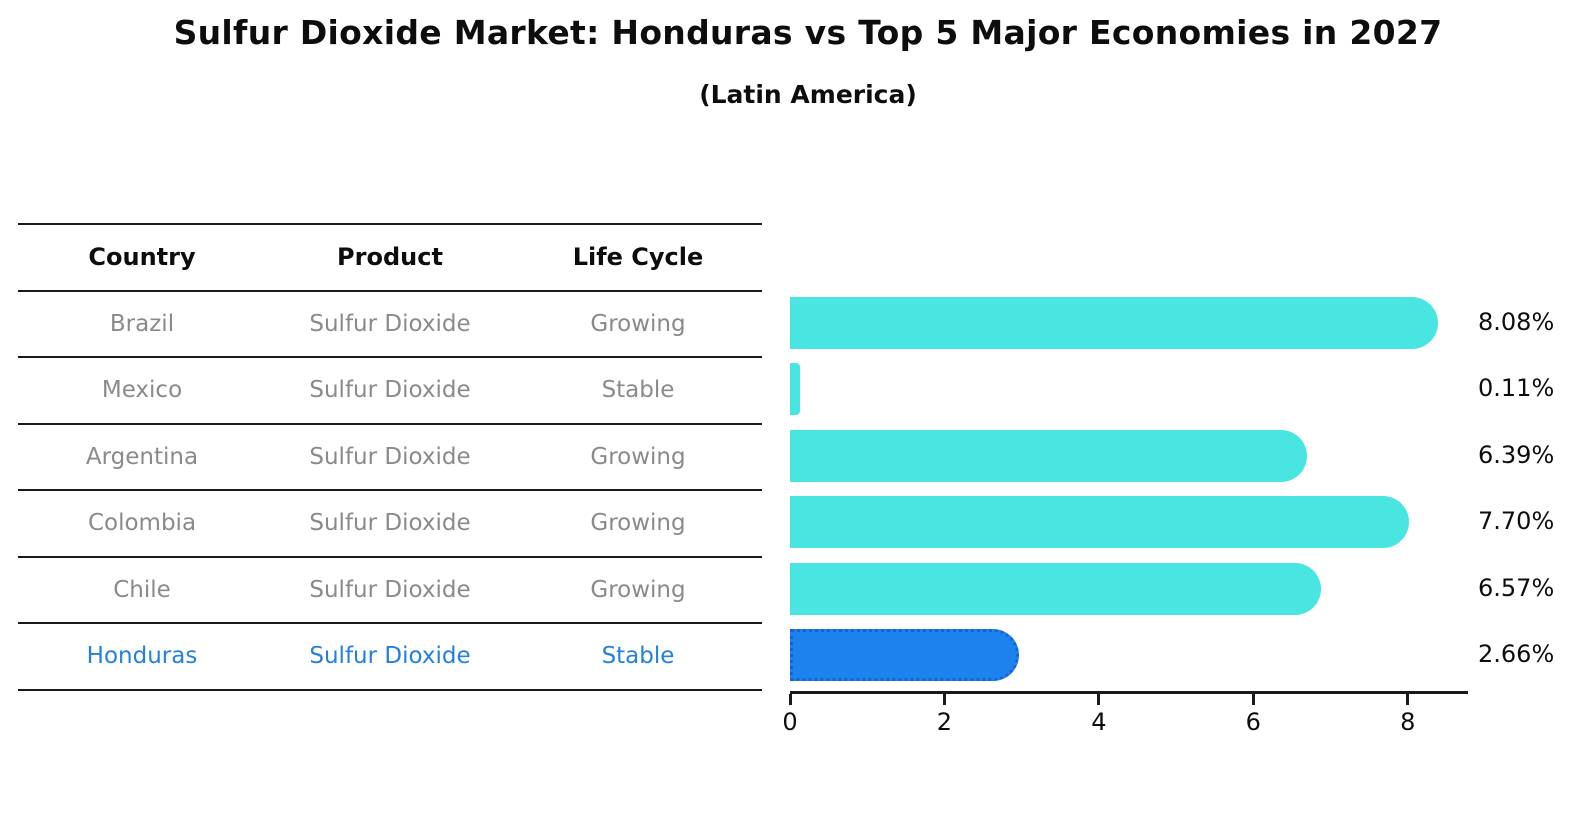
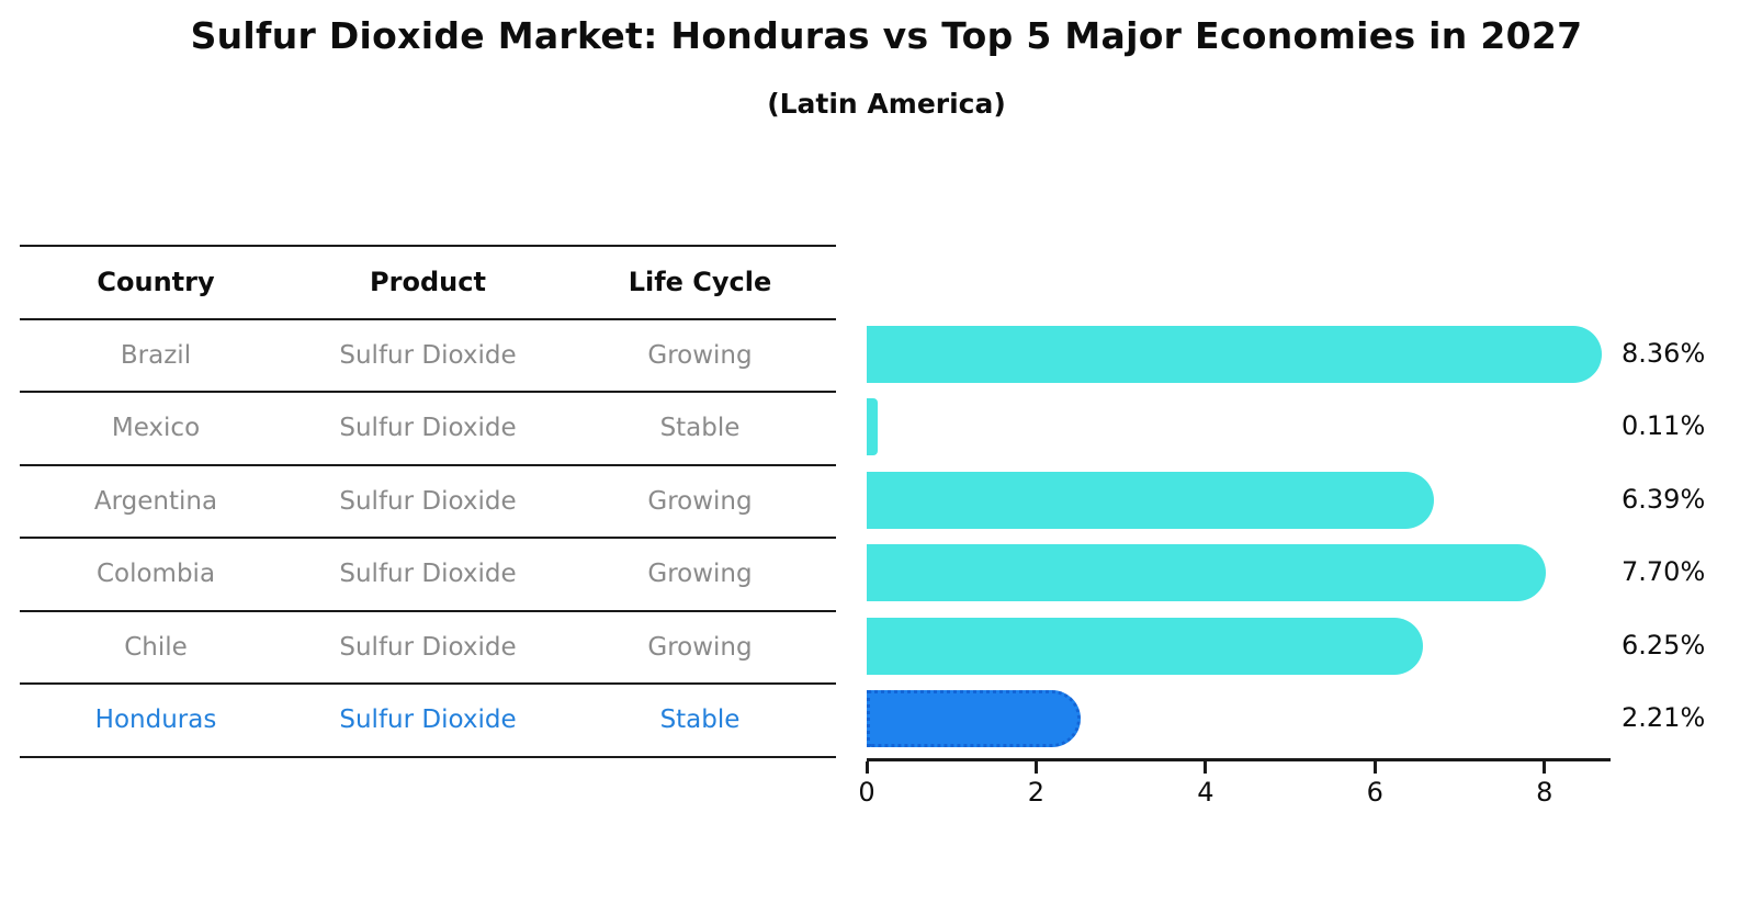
Brazil: 8.08% -> 8.36%
Chile: 6.57% -> 6.25%
Honduras: 2.66% -> 2.21%
